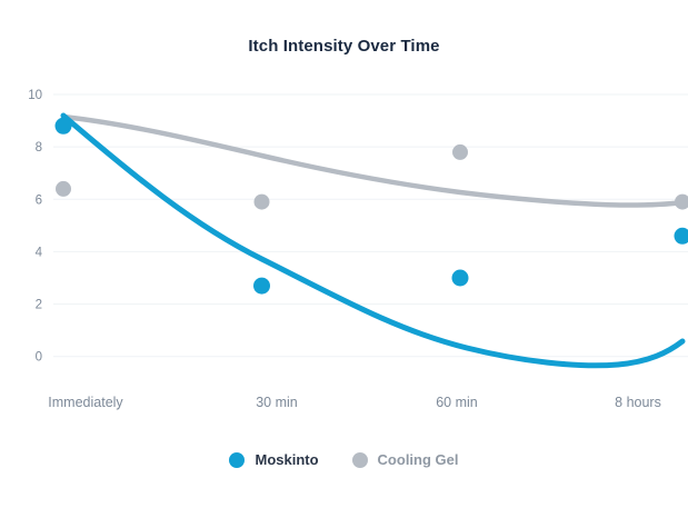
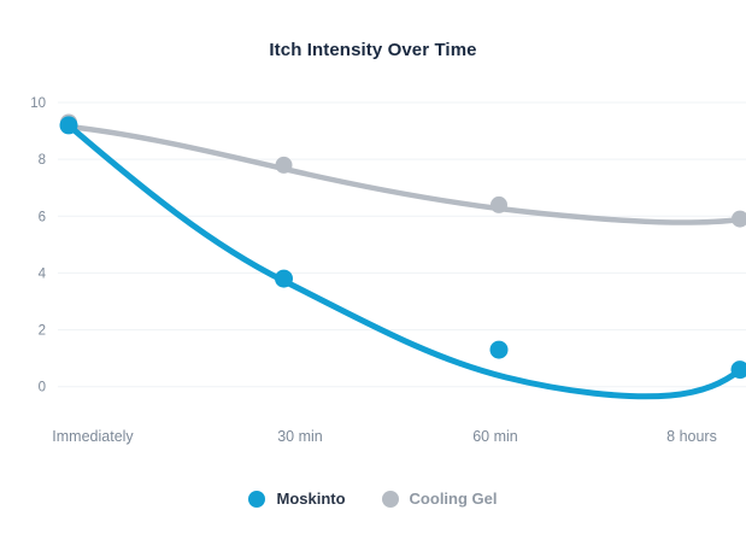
Moskinto/Immediately: 8.8 -> 9.2
Cooling Gel/Immediately: 6.4 -> 9.3
Moskinto/30 min: 2.7 -> 3.8
Cooling Gel/30 min: 5.9 -> 7.8
Moskinto/60 min: 3.0 -> 1.3
Cooling Gel/60 min: 7.8 -> 6.4
Moskinto/8 hours: 4.6 -> 0.6
